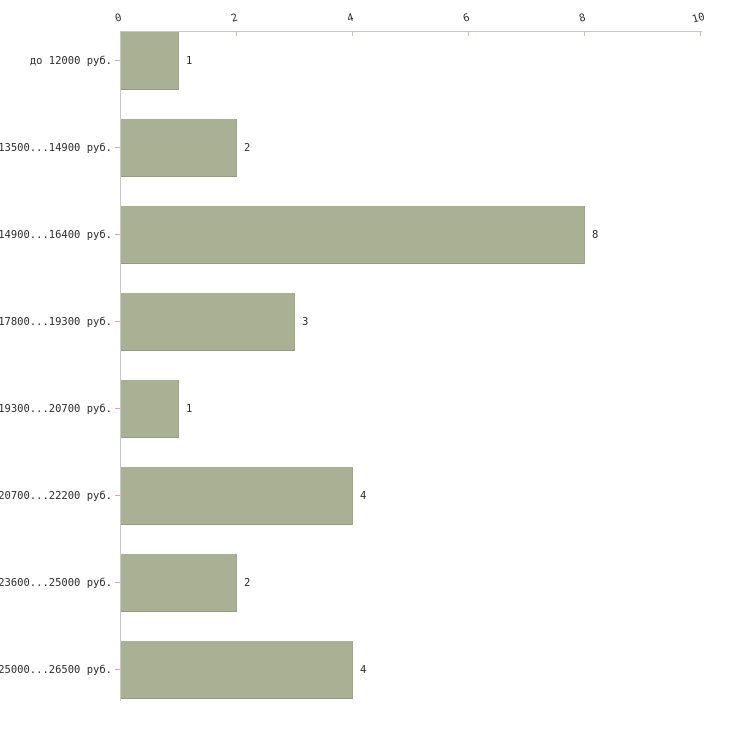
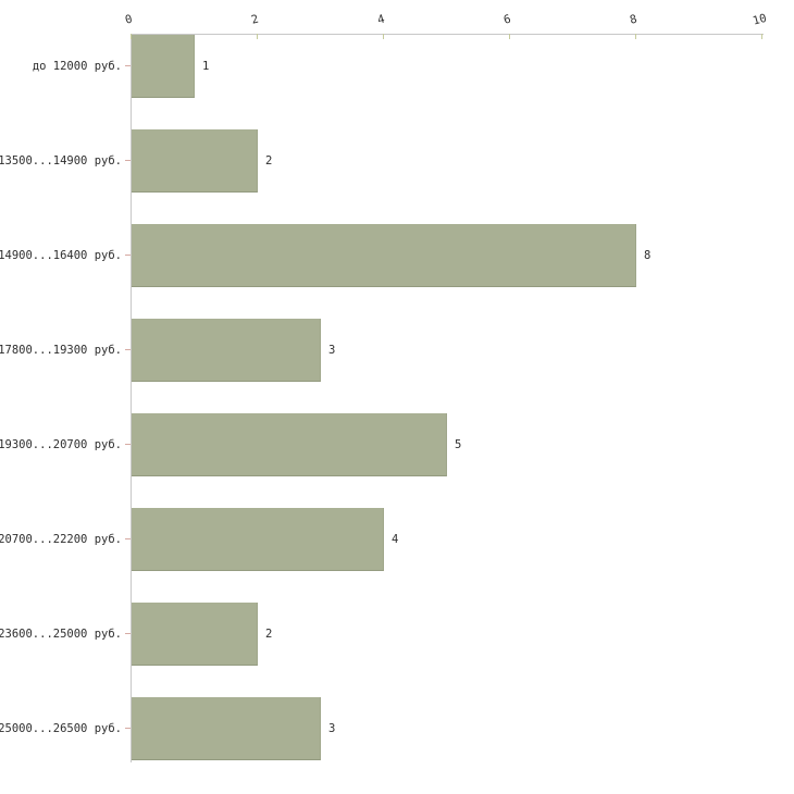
19300...20700 руб.: 1 -> 5
25000...26500 руб.: 4 -> 3
